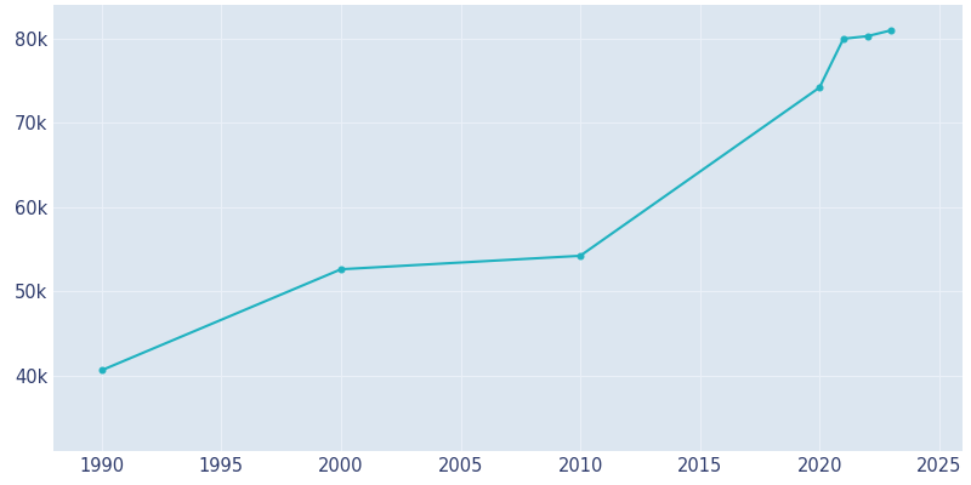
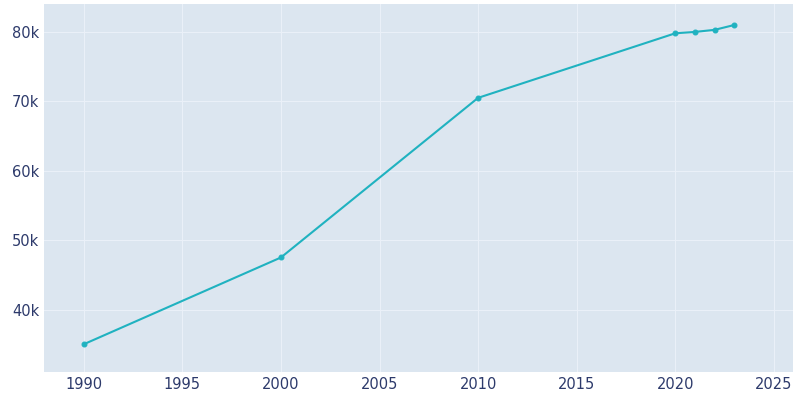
1990: 40.6k -> 35.0k
2000: 52.6k -> 47.5k
2010: 54.2k -> 70.5k
2020: 74.2k -> 79.8k
